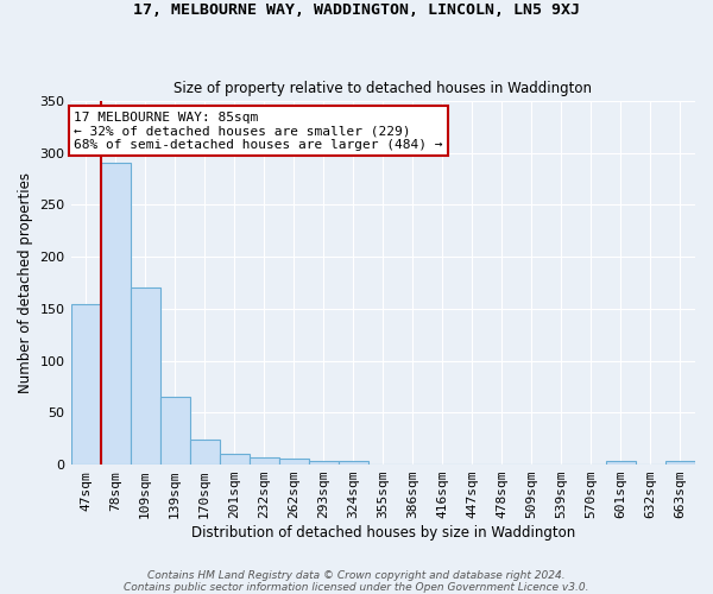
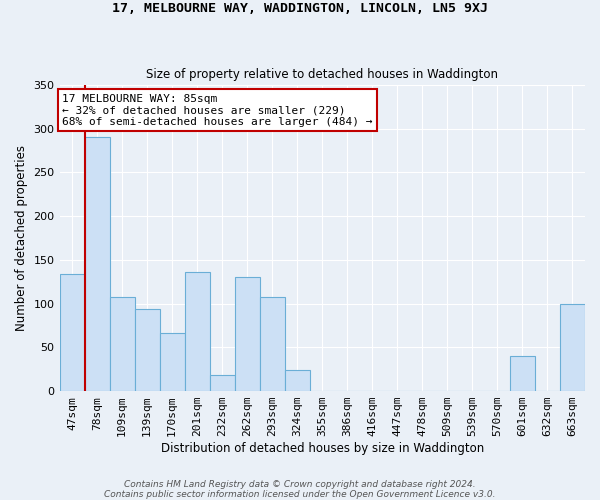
47sqm: 155 -> 134
109sqm: 170 -> 108
139sqm: 65 -> 94
170sqm: 24 -> 66
201sqm: 10 -> 136
232sqm: 7 -> 18
262sqm: 6 -> 130
293sqm: 4 -> 108
324sqm: 3 -> 24
601sqm: 3 -> 40
663sqm: 3 -> 100
